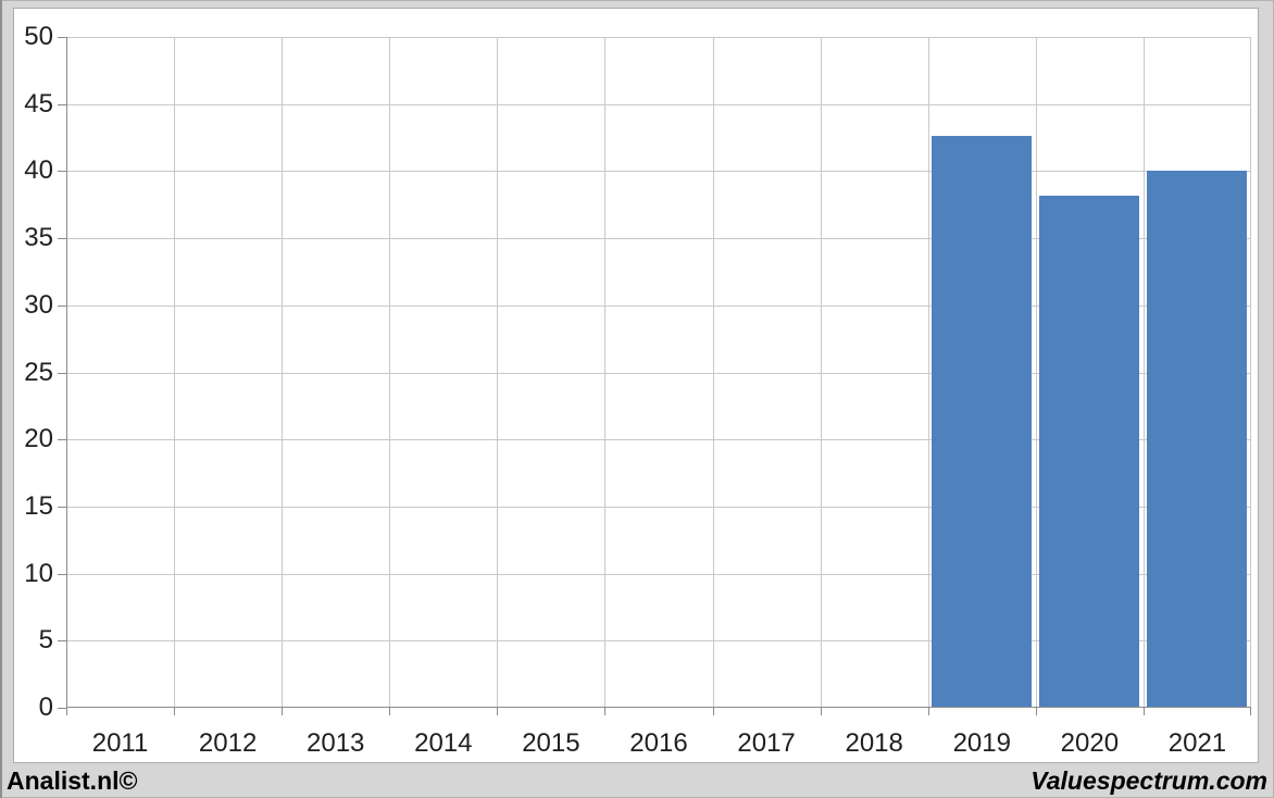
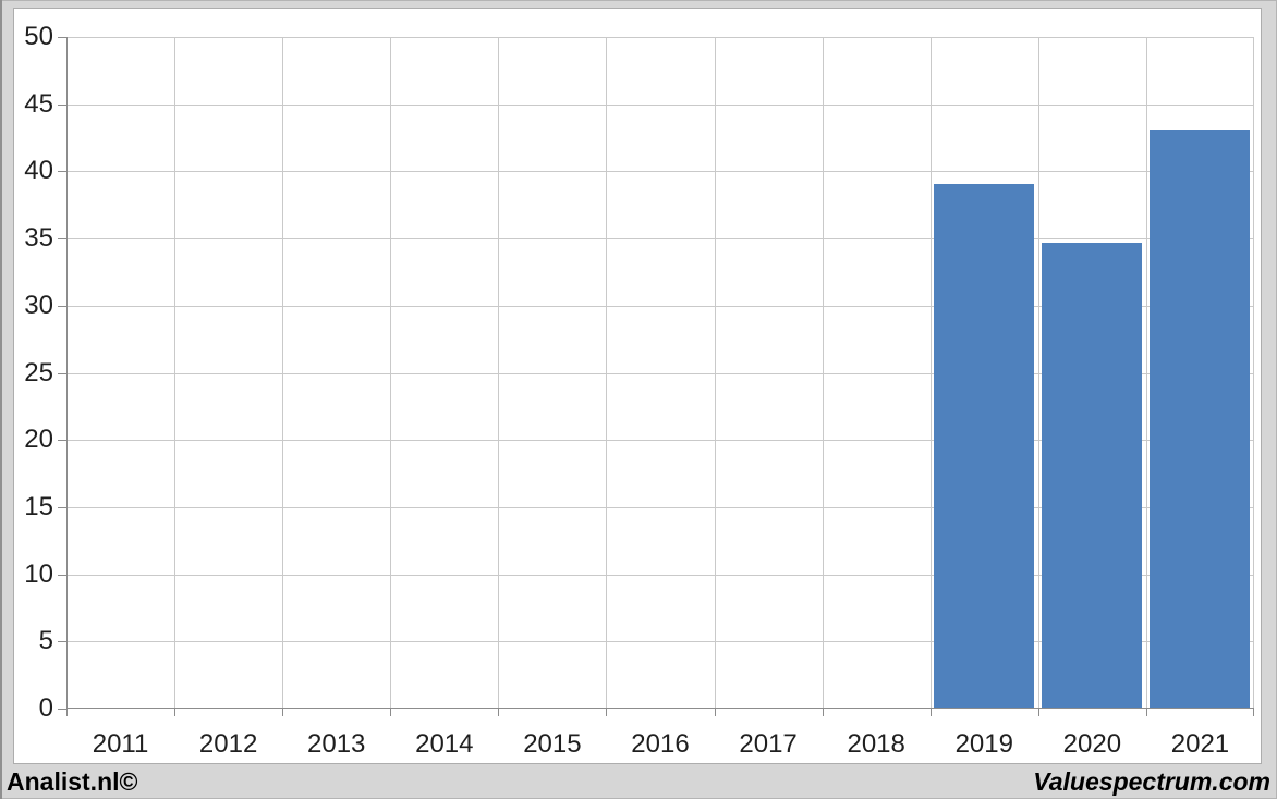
2019: 42.6 -> 39.1
2020: 38.2 -> 34.7
2021: 40.0 -> 43.1
